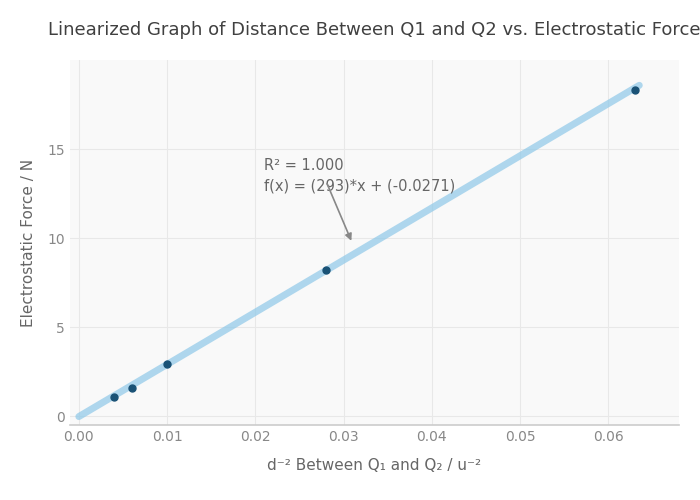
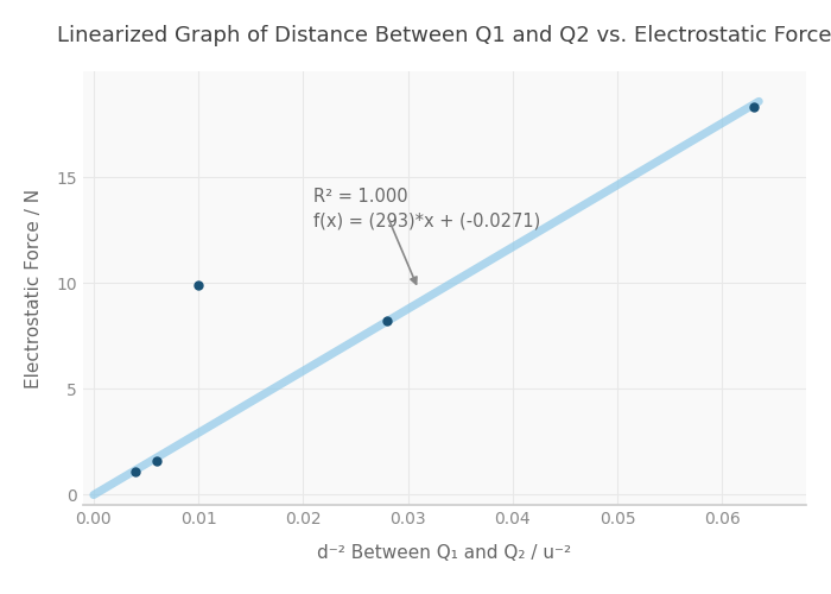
0.01: 2.9 -> 9.9
